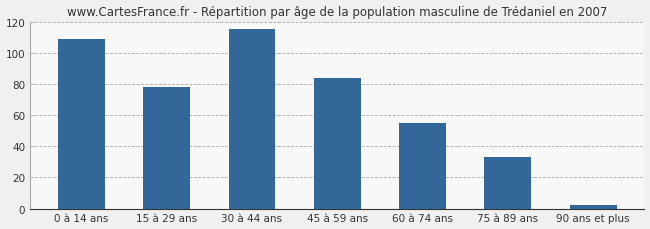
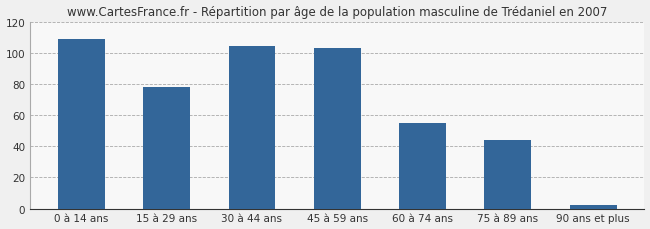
30 à 44 ans: 115 -> 104
45 à 59 ans: 84 -> 103
75 à 89 ans: 33 -> 44
